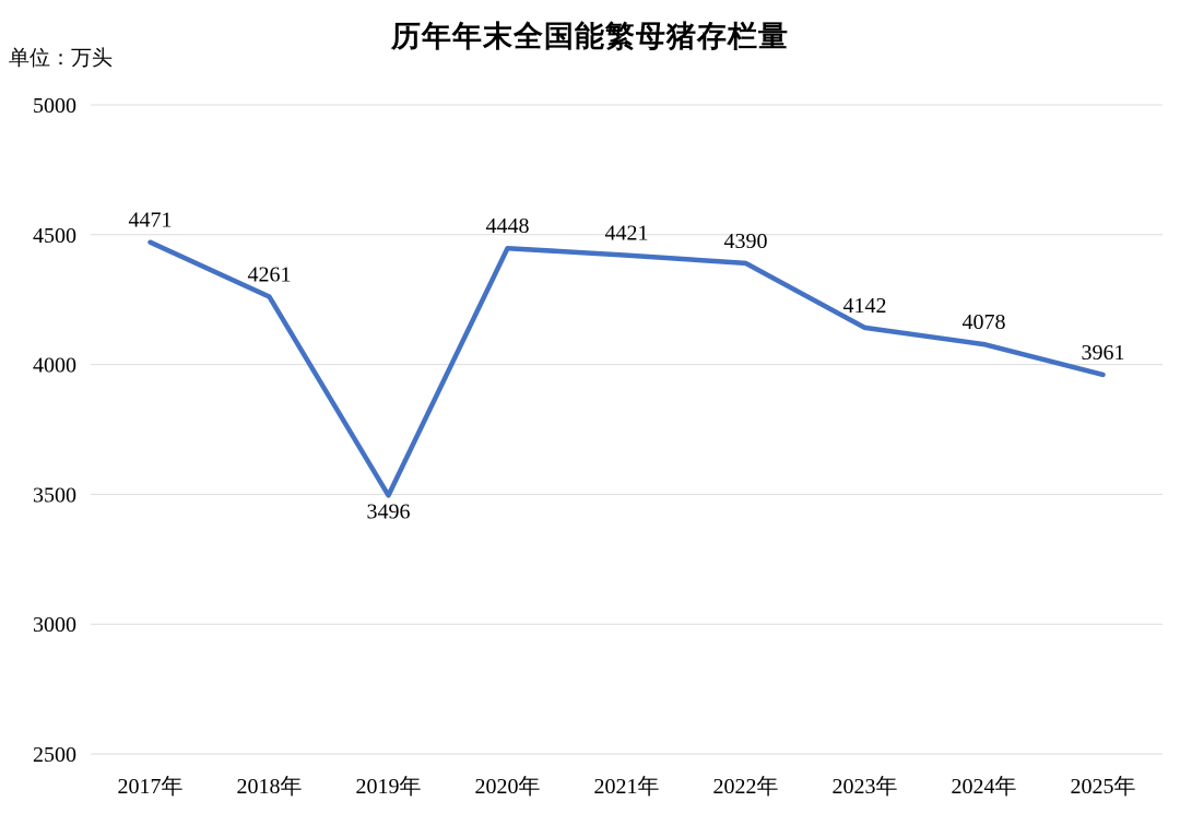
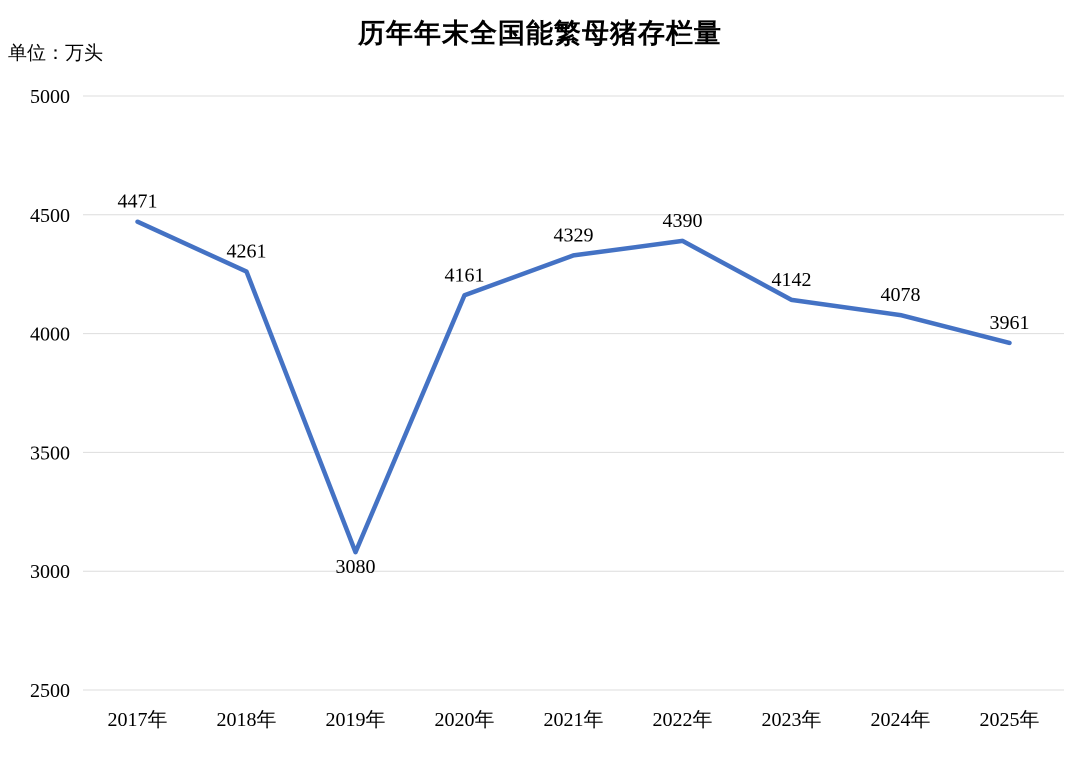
2019年: 3496 -> 3080
2020年: 4448 -> 4161
2021年: 4421 -> 4329
